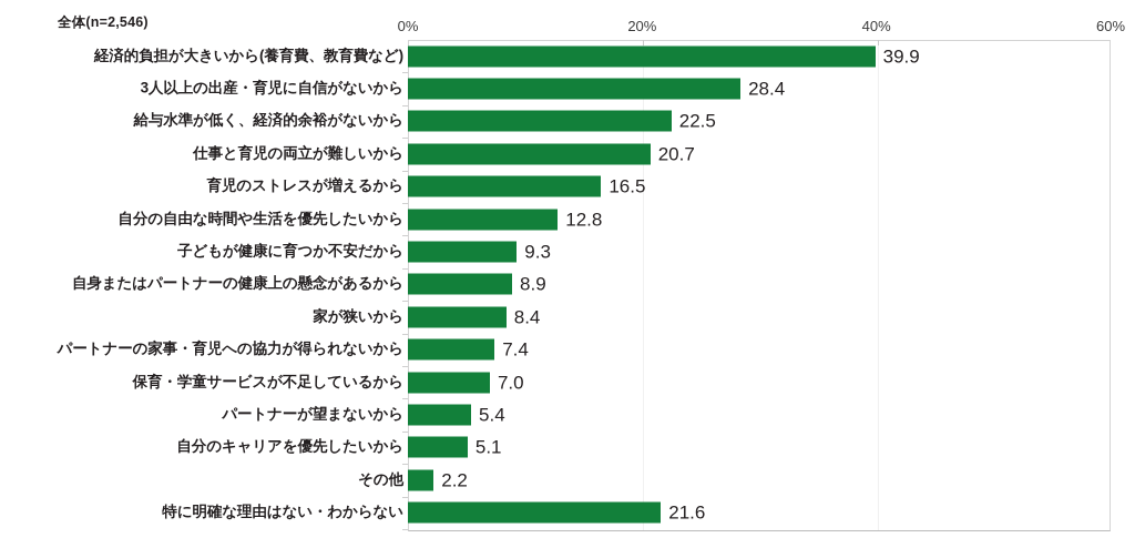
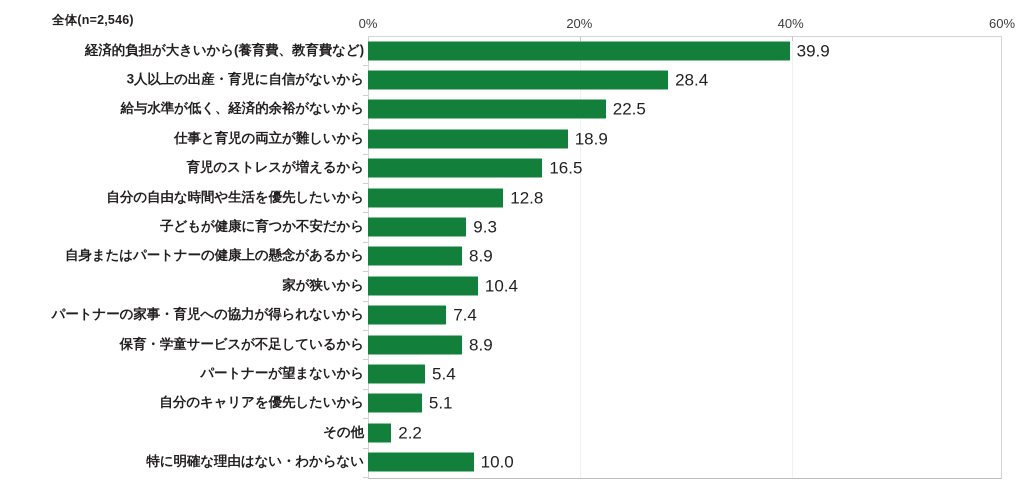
仕事と育児の両立が難しいから: 20.7 -> 18.9
家が狭いから: 8.4 -> 10.4
保育・学童サービスが不足しているから: 7.0 -> 8.9
特に明確な理由はない・わからない: 21.6 -> 10.0
